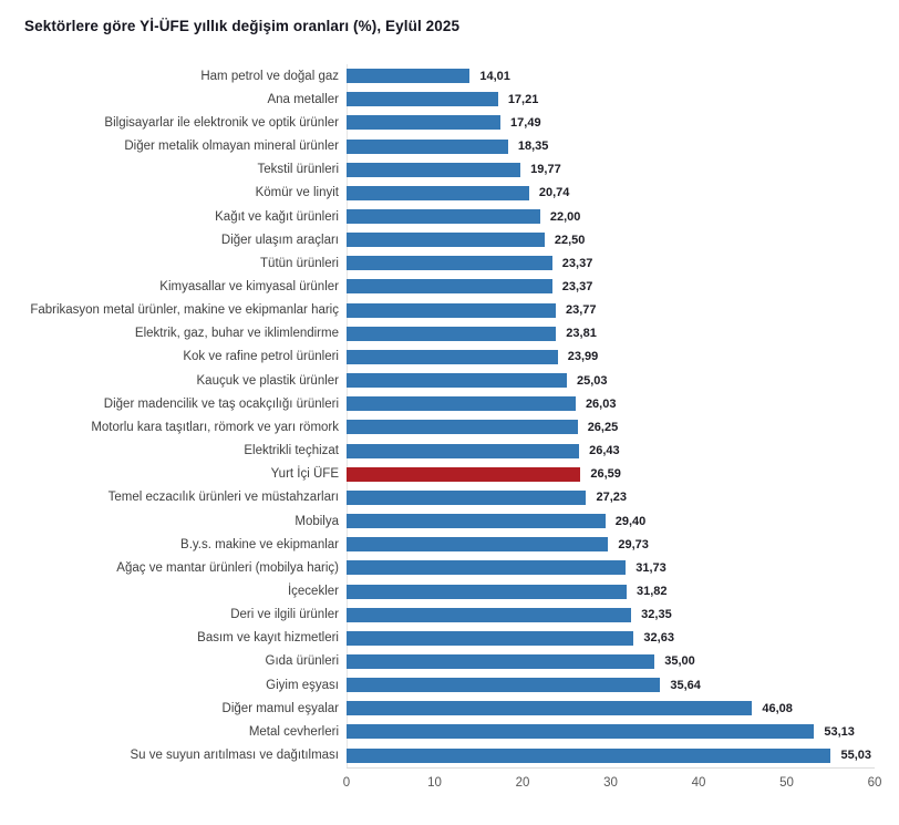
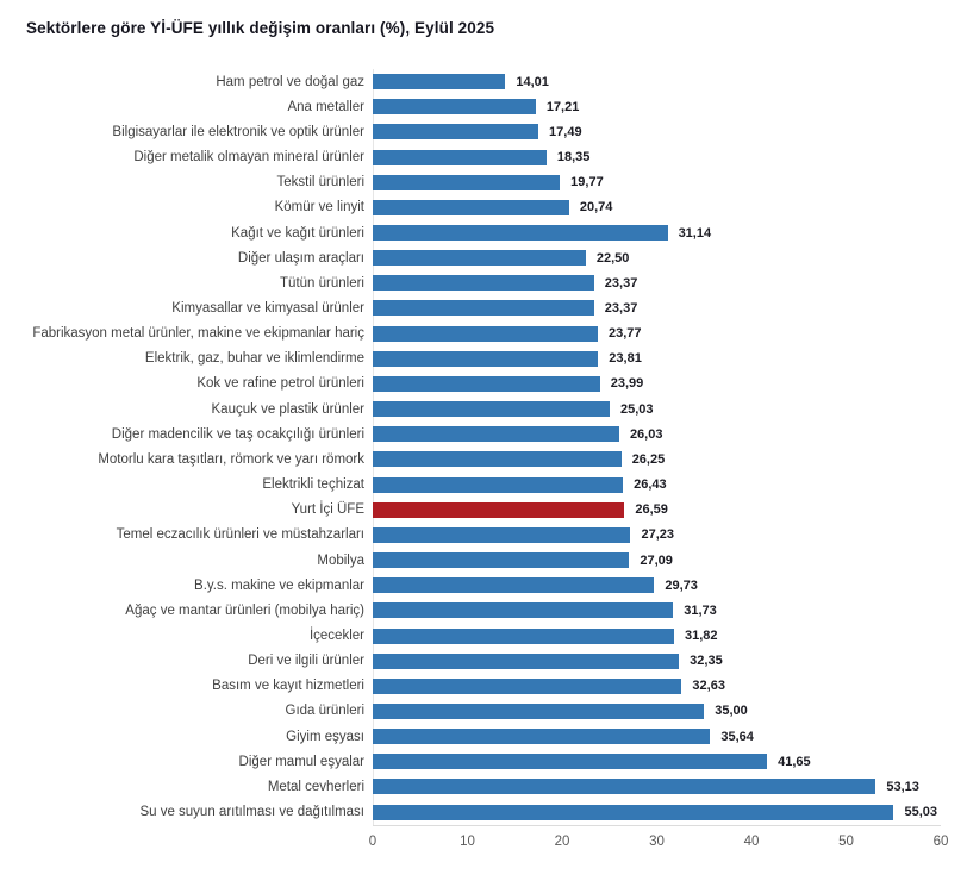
Kağıt ve kağıt ürünleri: 22,00 -> 31,14
Mobilya: 29,40 -> 27,09
Diğer mamul eşyalar: 46,08 -> 41,65
